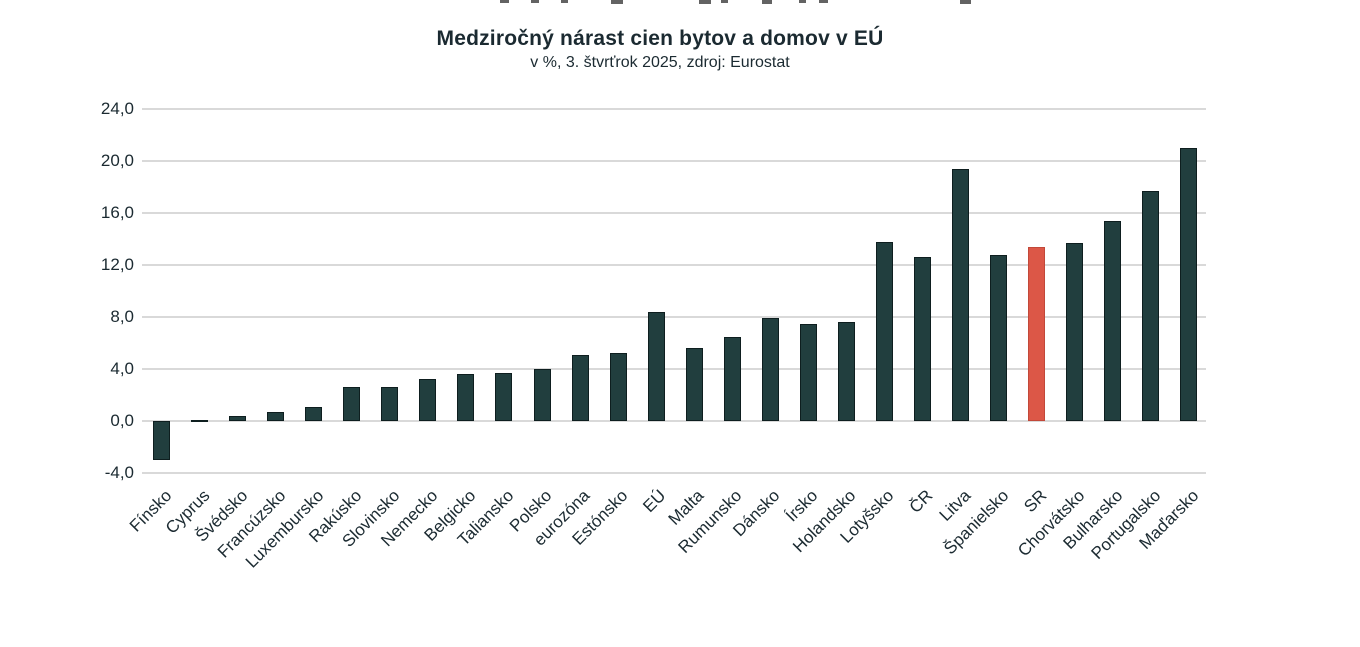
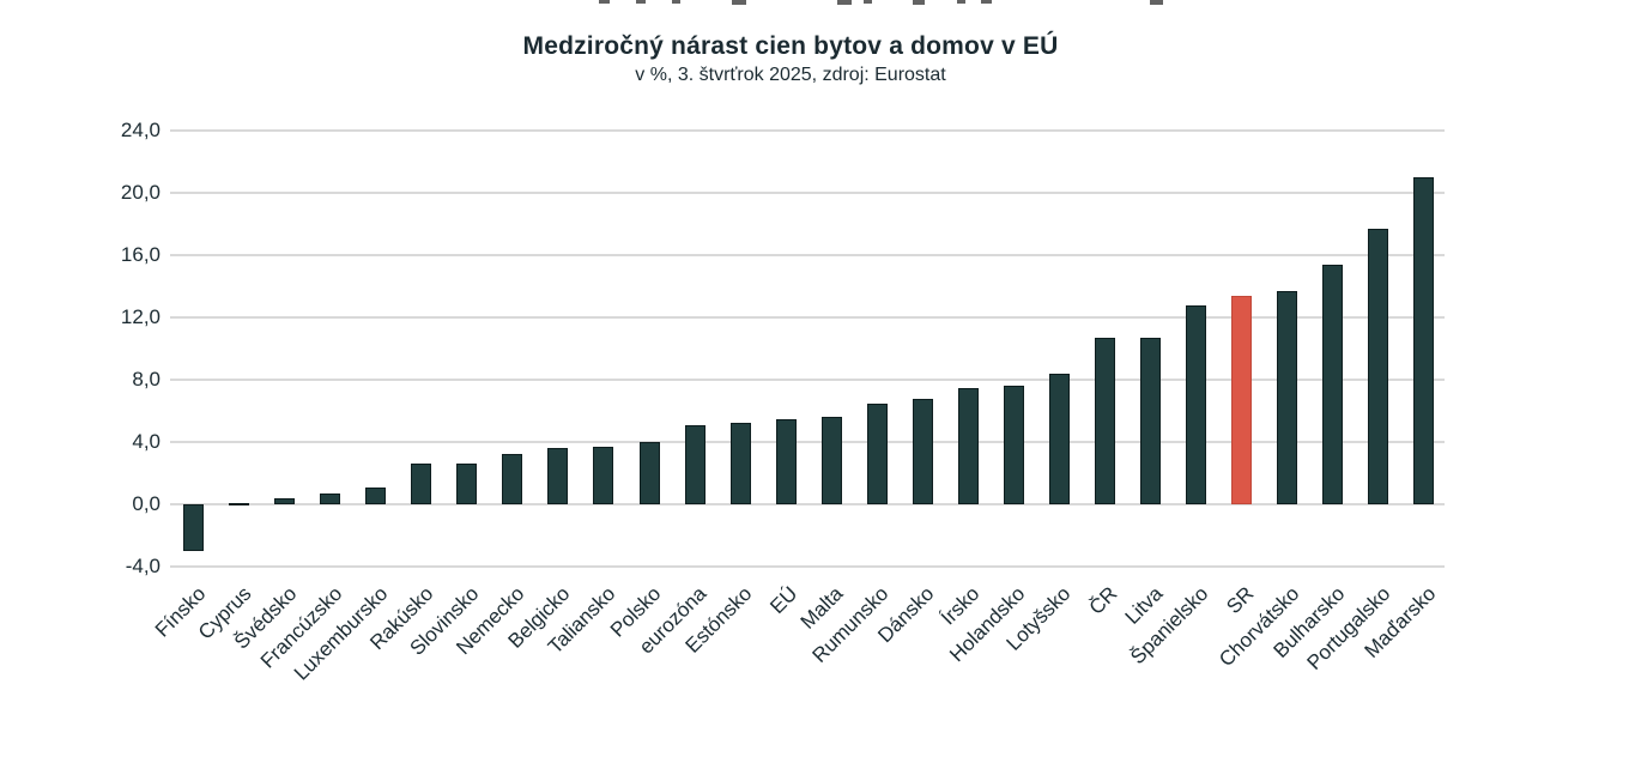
EÚ: 8,4 -> 5,5
Dánsko: 7,9 -> 6,8
Lotyšsko: 13,8 -> 8,4
ČR: 12,6 -> 10,7
Litva: 19,4 -> 10,7
